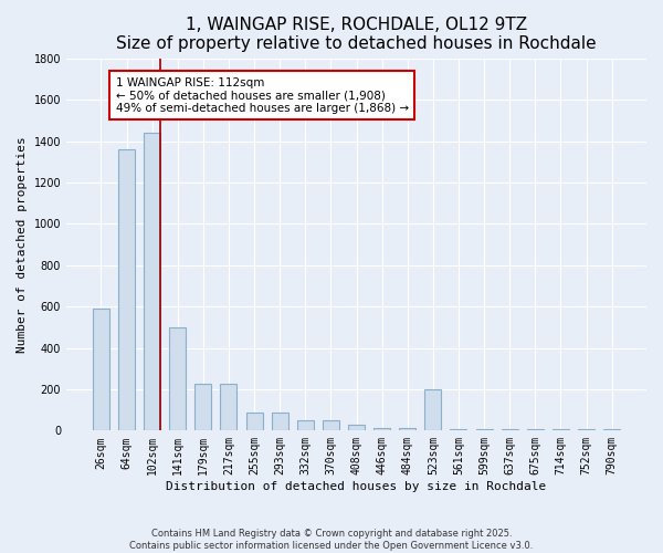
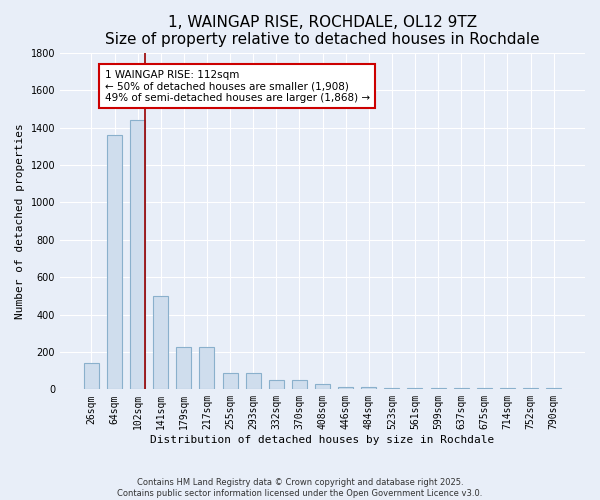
26sqm: 590 -> 140
523sqm: 200 -> 0
